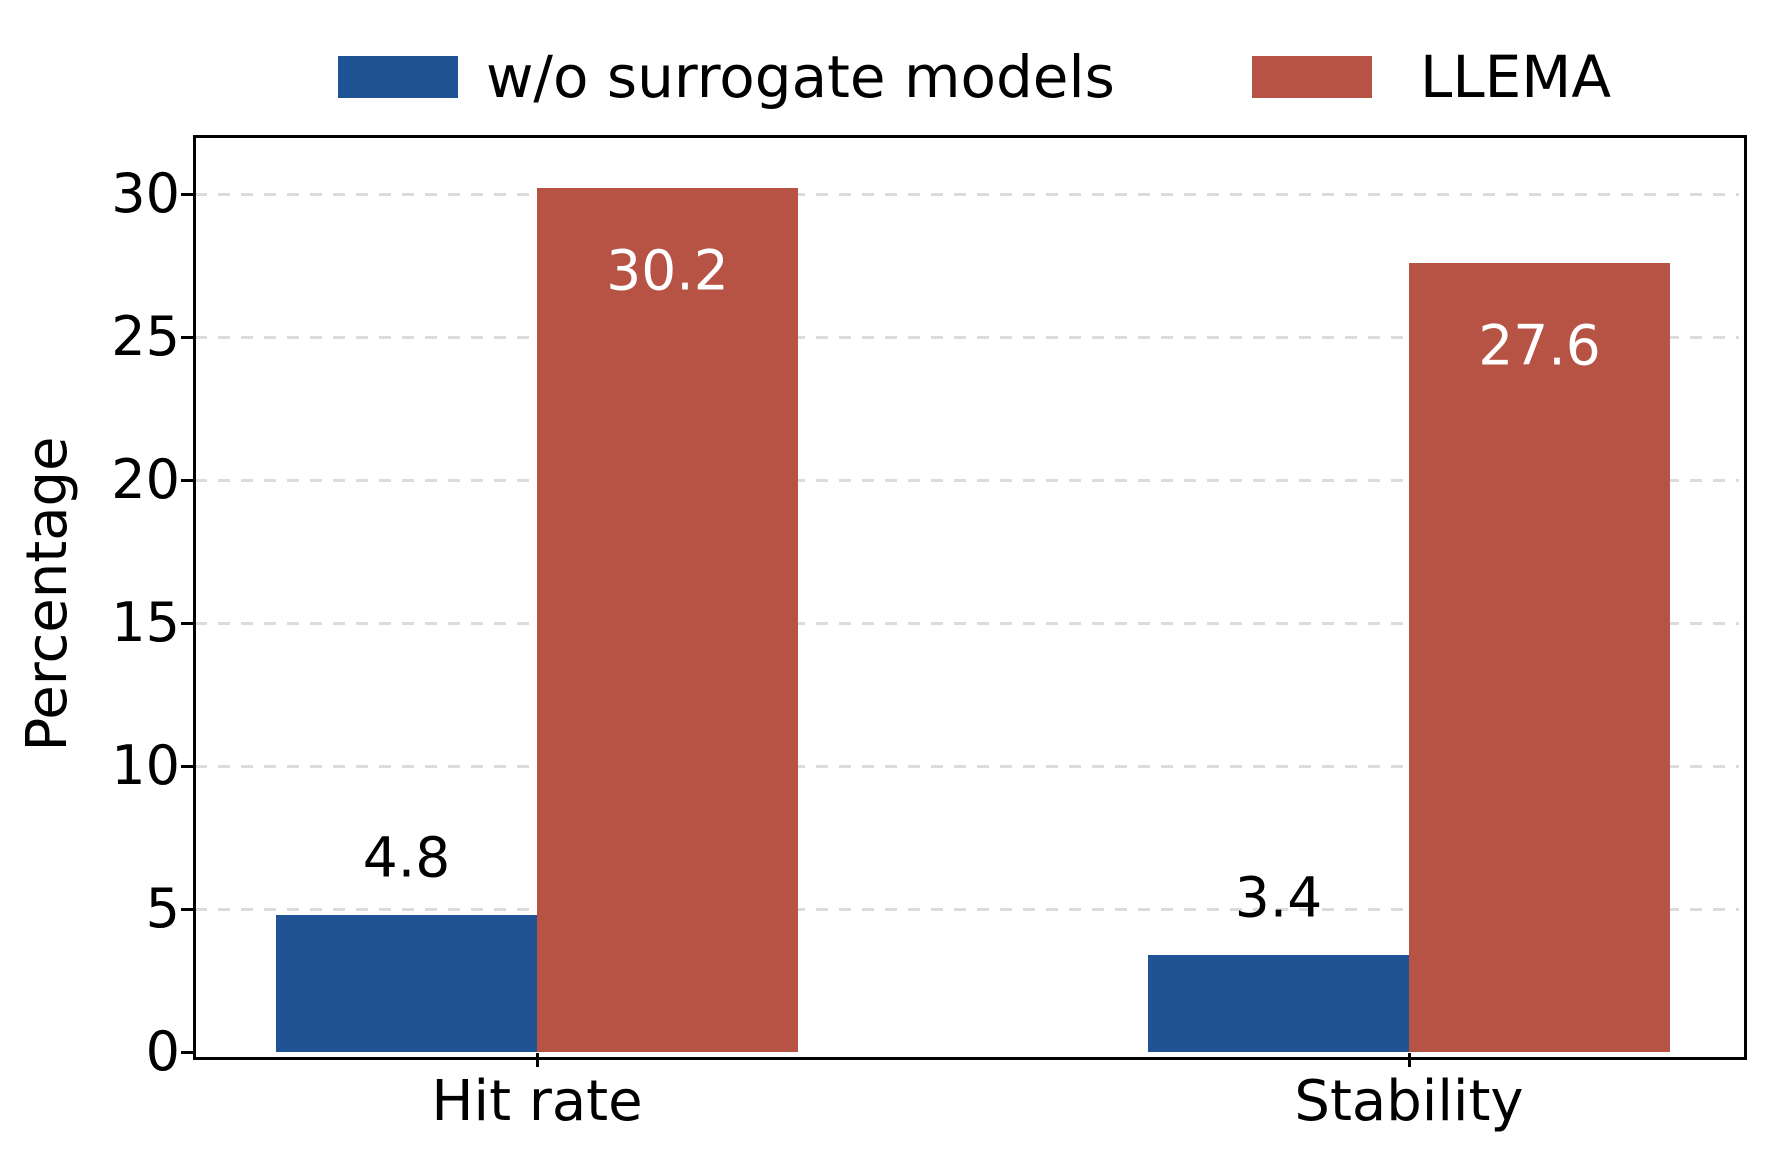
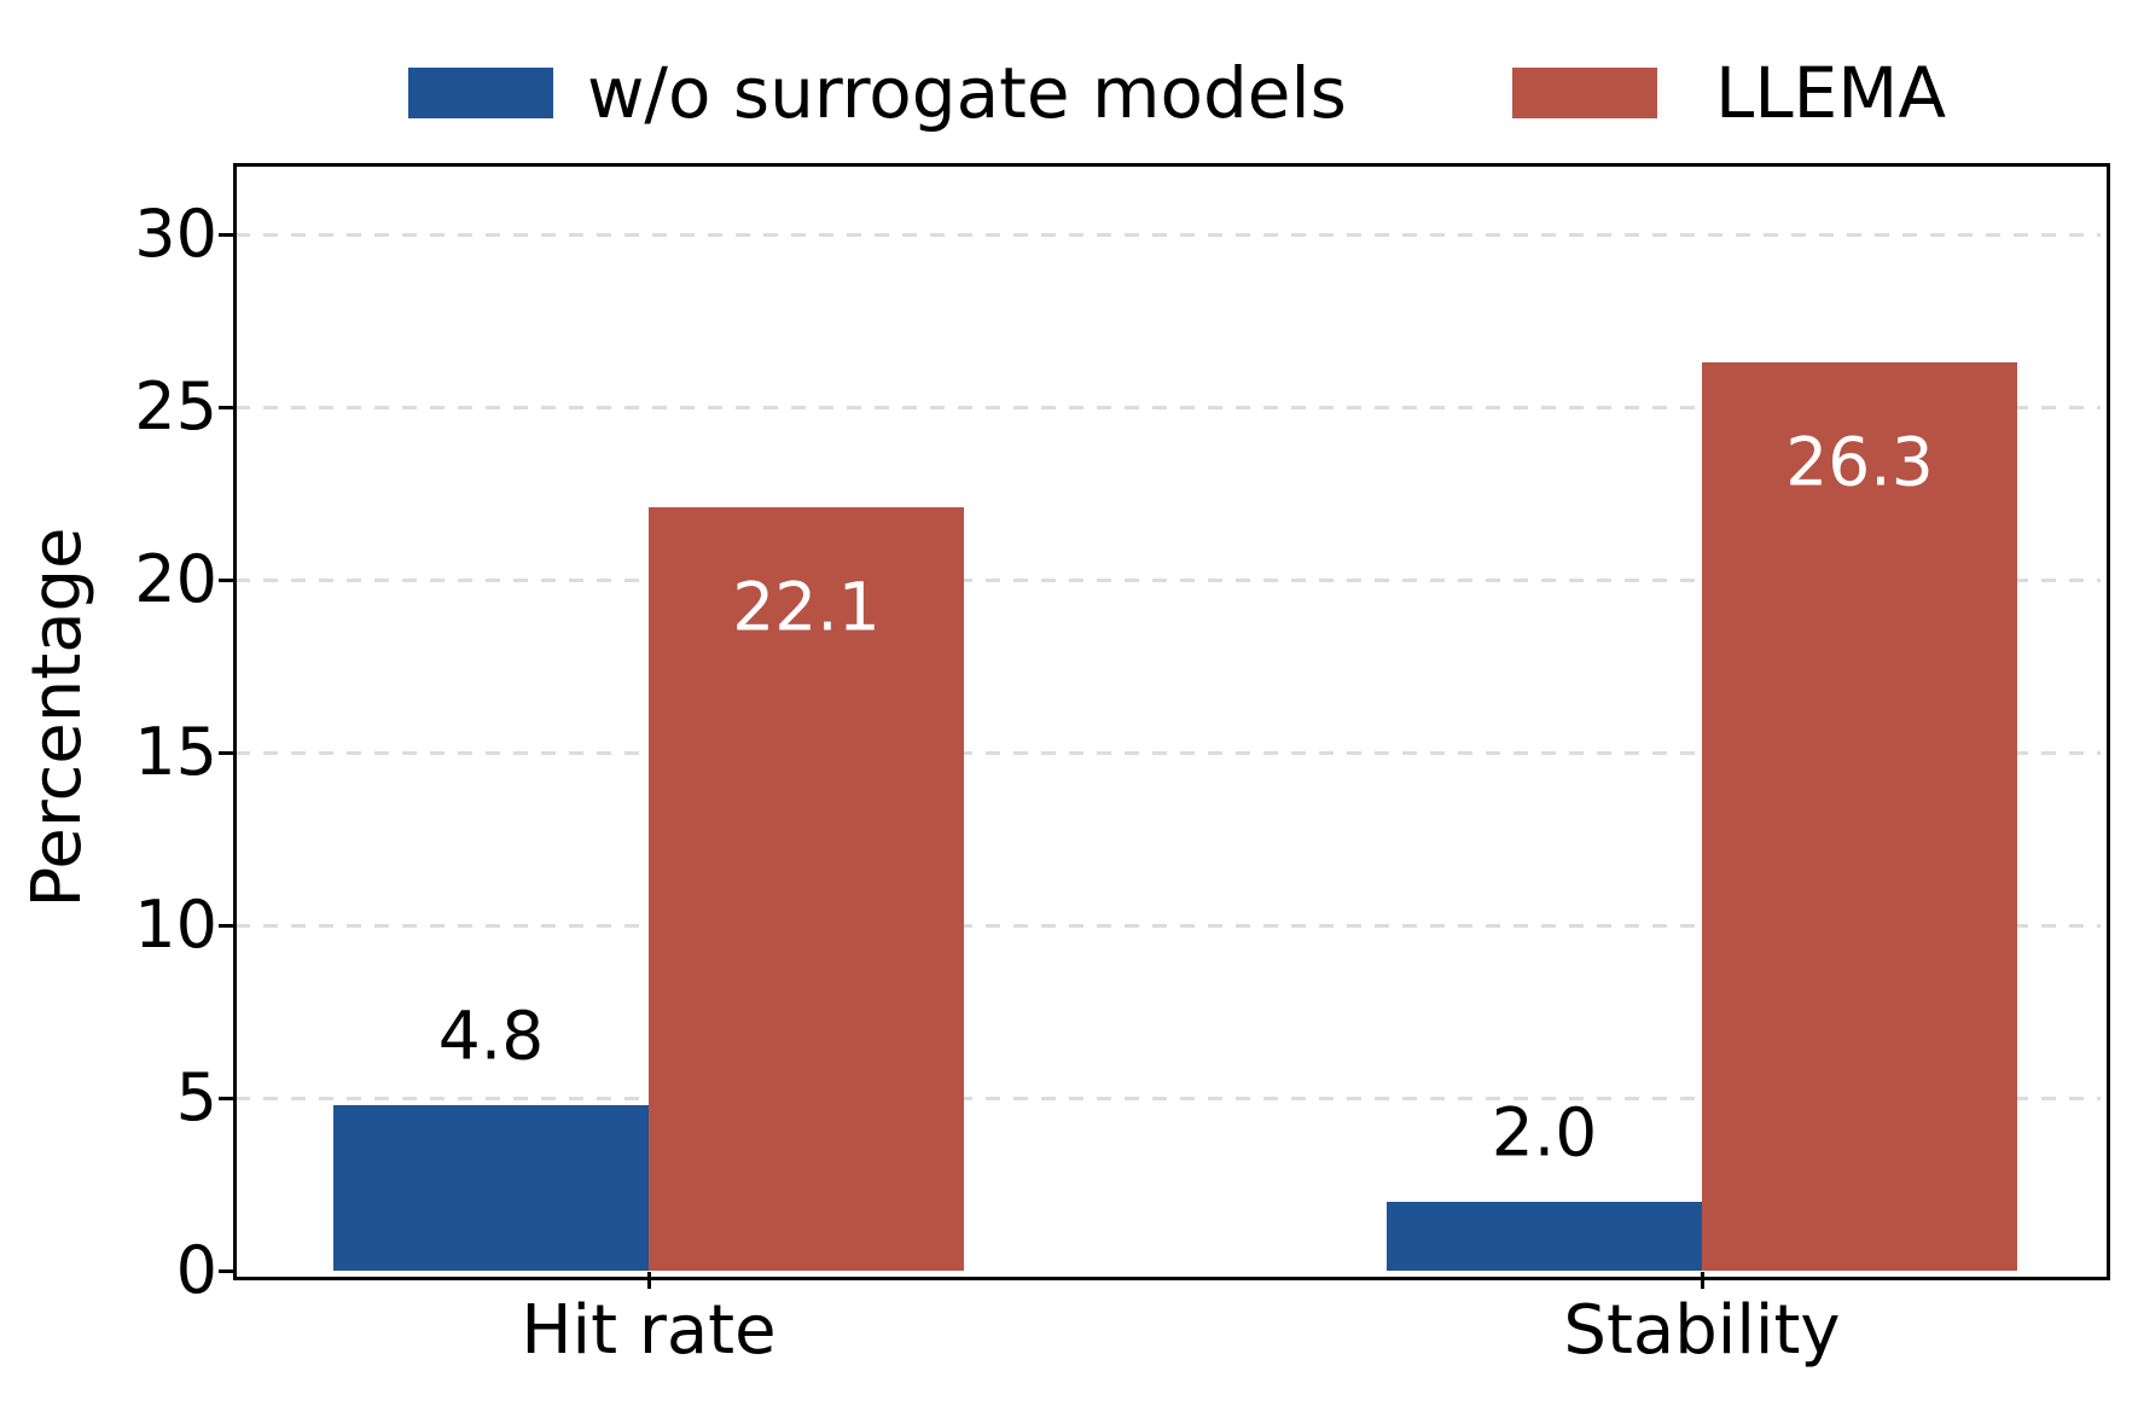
LLEMA/Hit rate: 30.2 -> 22.1
w/o surrogate models/Stability: 3.4 -> 2.0
LLEMA/Stability: 27.6 -> 26.3
